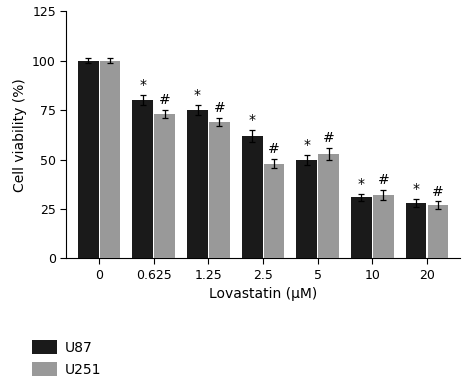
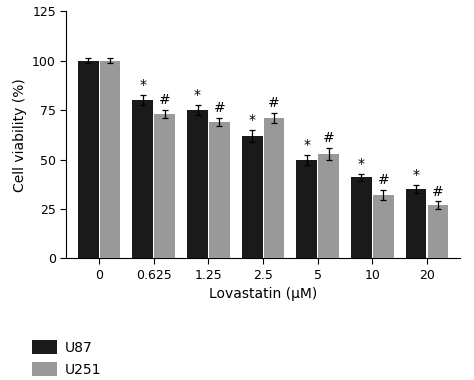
U251/2.5: 48 -> 71
U87/10: 31 -> 41
U87/20: 28 -> 35
